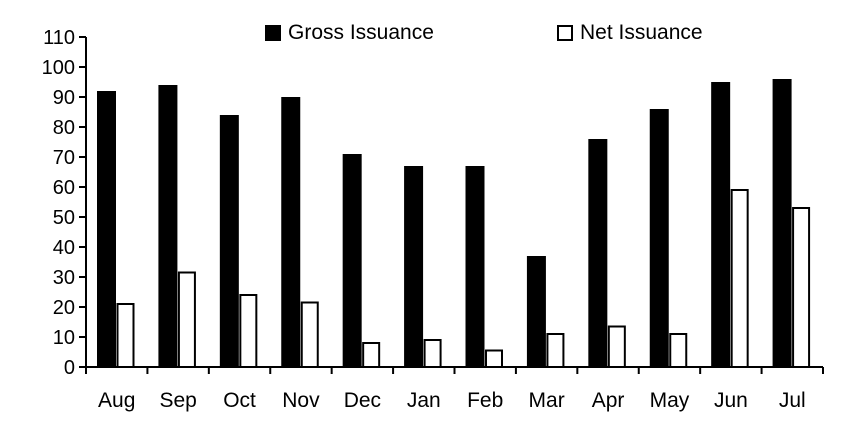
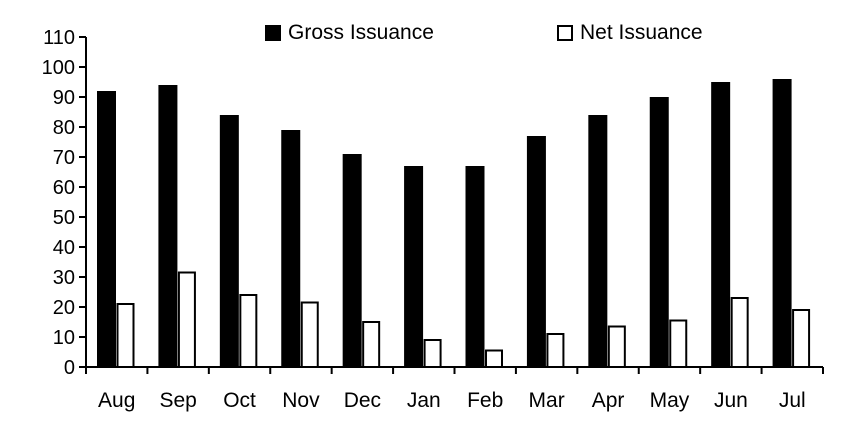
Gross Issuance/Nov: 90 -> 79
Net Issuance/Dec: 8 -> 15
Gross Issuance/Mar: 37 -> 77
Gross Issuance/Apr: 76 -> 84
Gross Issuance/May: 86 -> 90
Net Issuance/May: 11 -> 16
Net Issuance/Jun: 59 -> 23
Net Issuance/Jul: 53 -> 19
